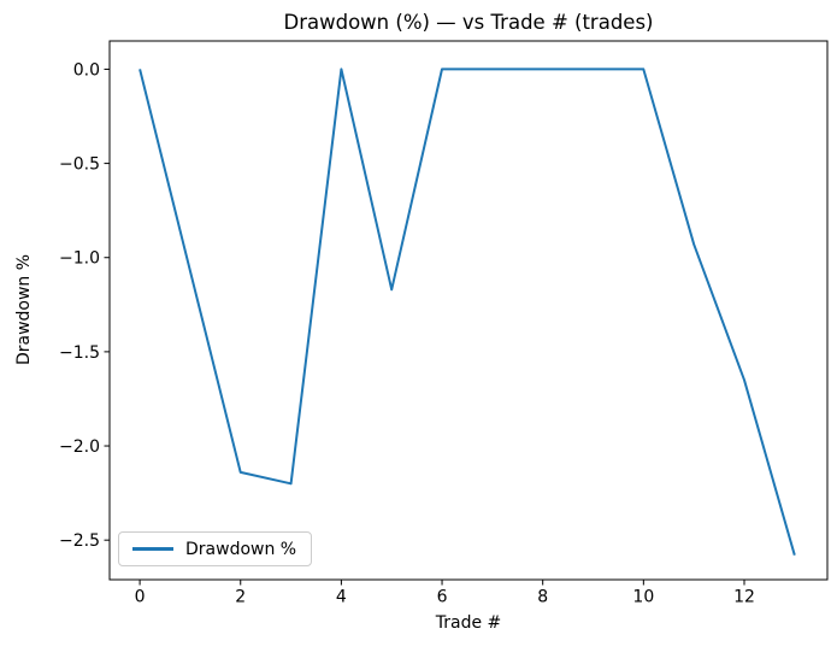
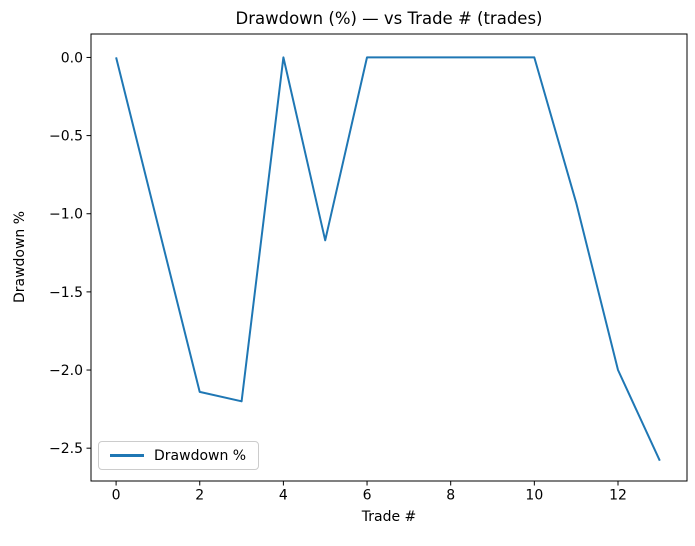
12: -1.65 -> -2.00
